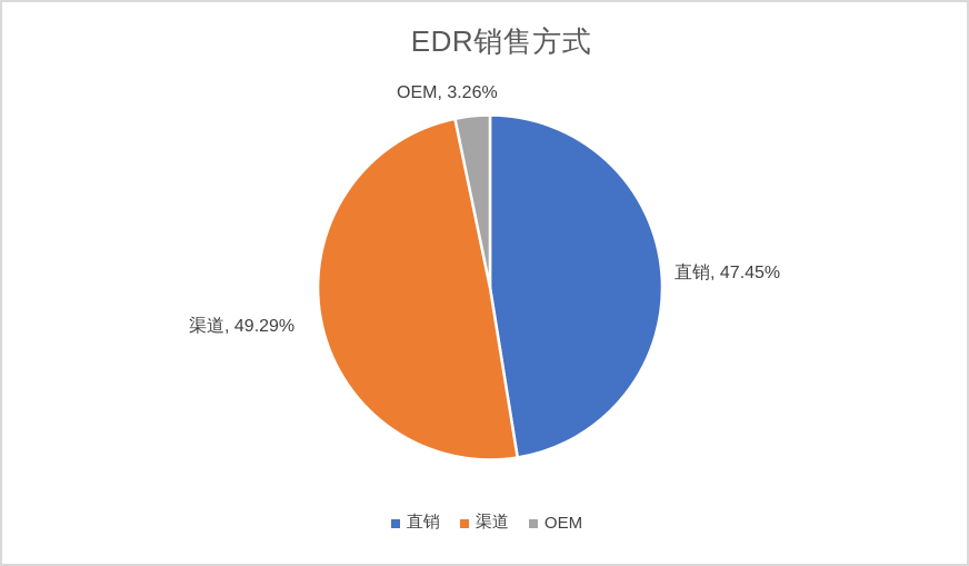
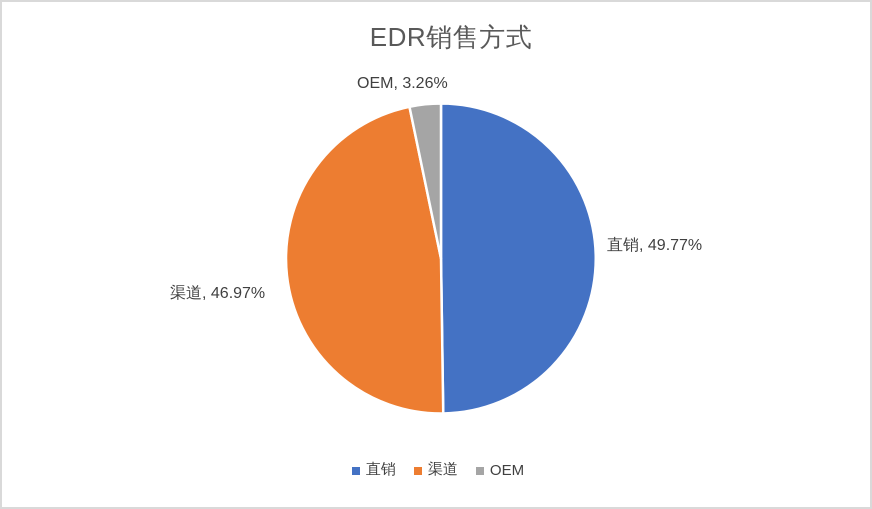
直销: 47.45% -> 49.77%
渠道: 49.29% -> 46.97%
